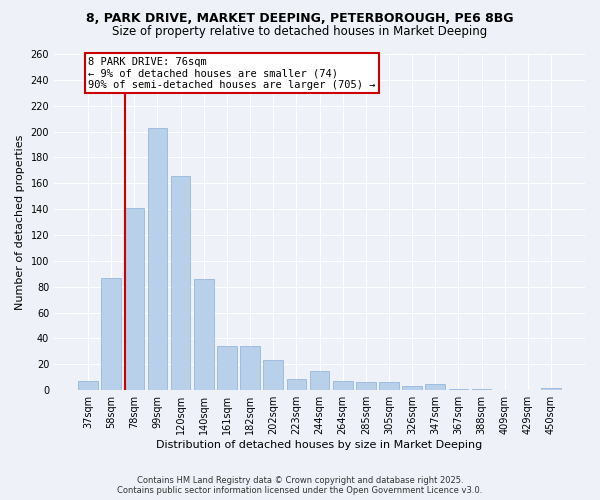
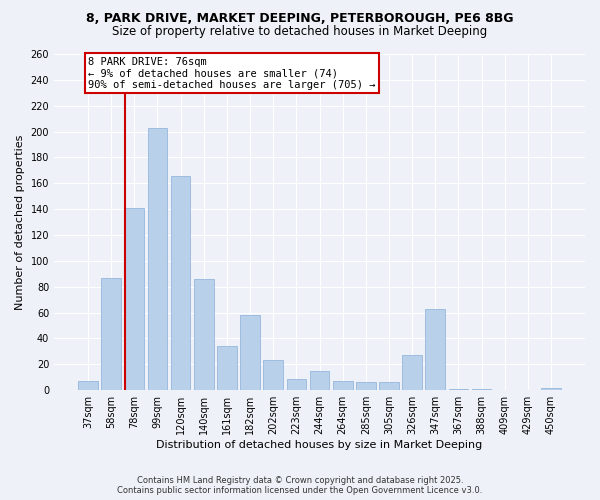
182sqm: 34 -> 58
326sqm: 3 -> 27
347sqm: 5 -> 63
